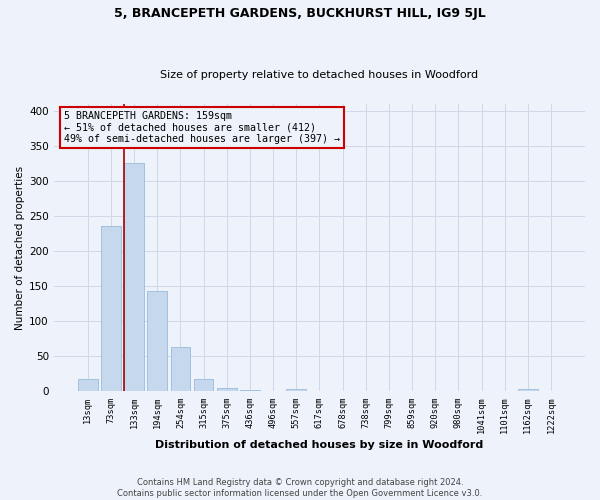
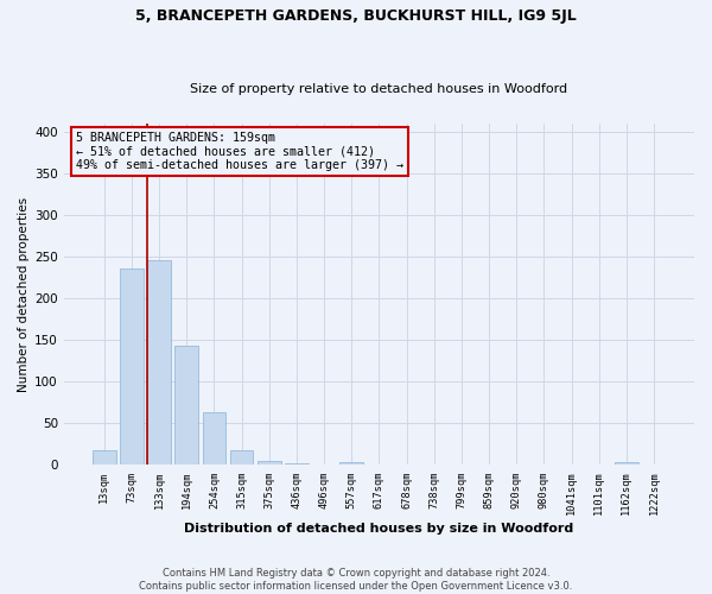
133sqm: 325 -> 246
